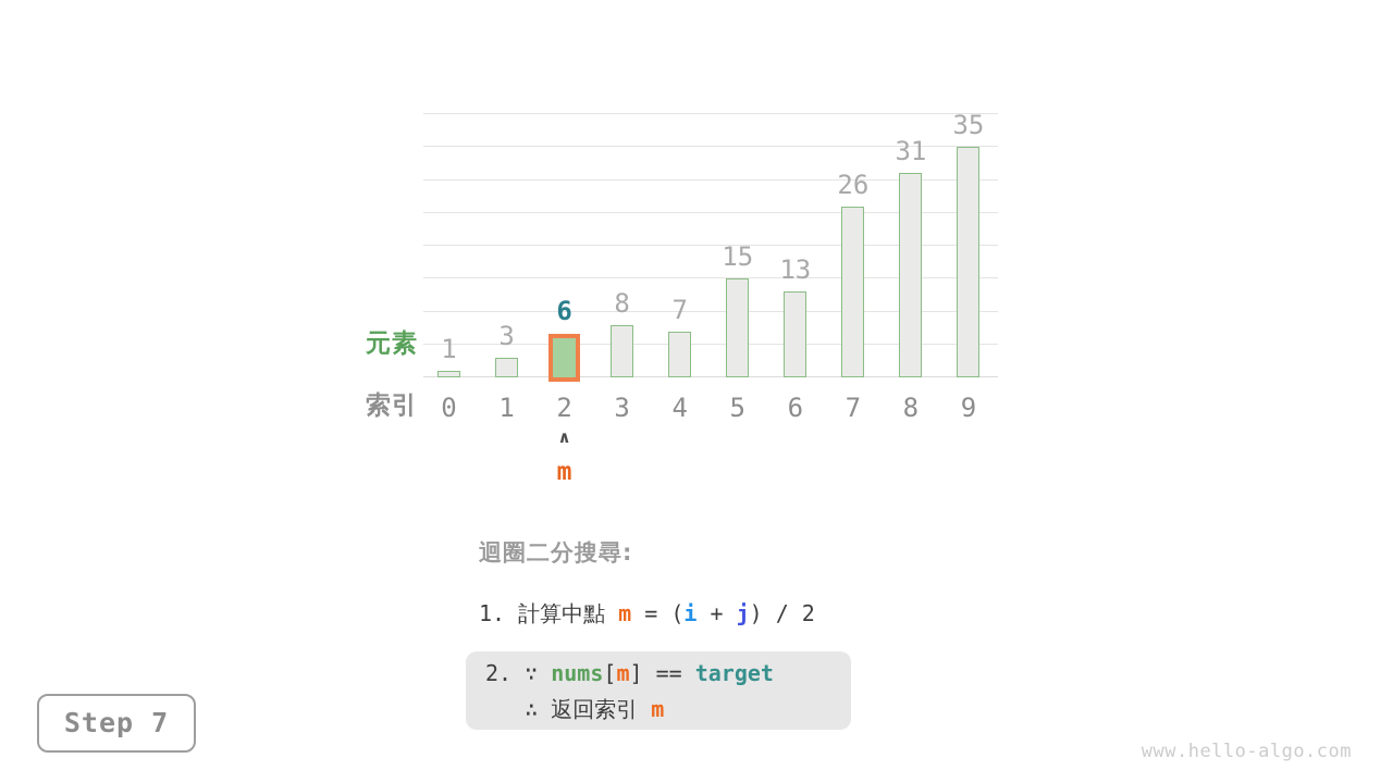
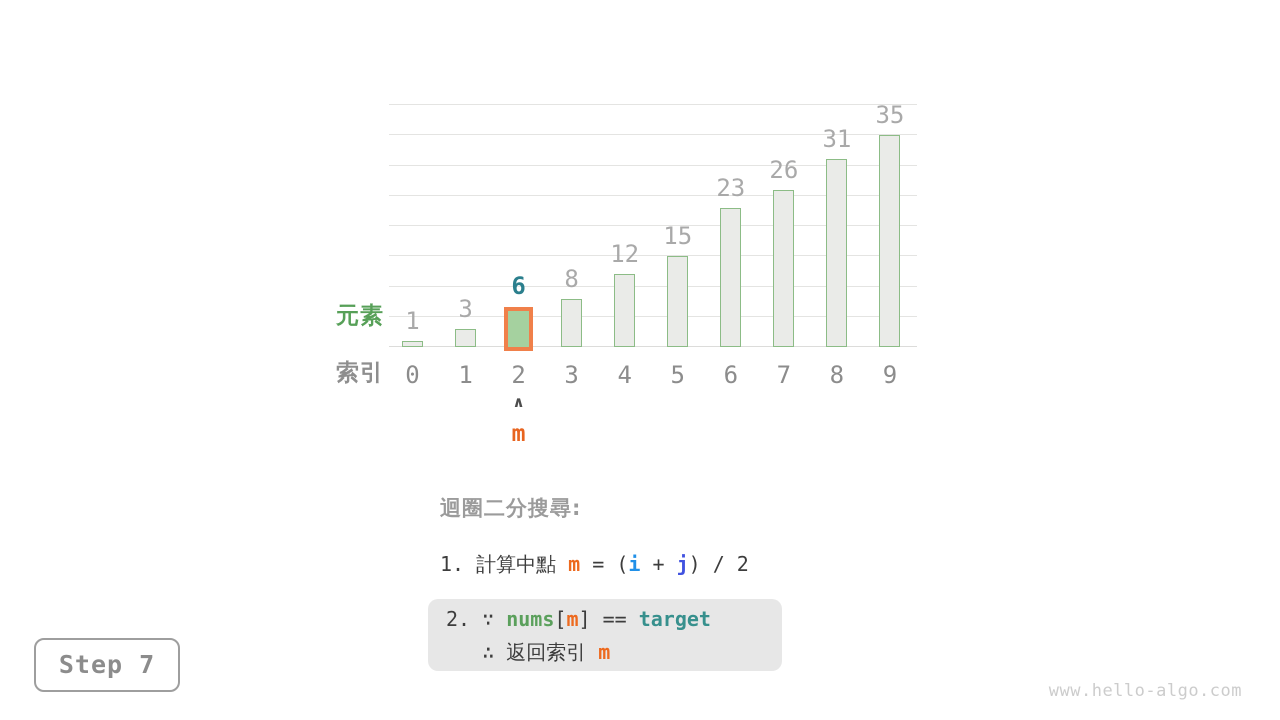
4: 7 -> 12
6: 13 -> 23
